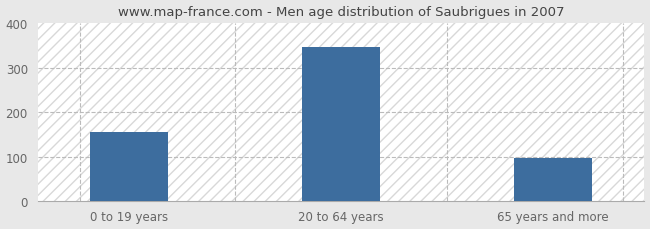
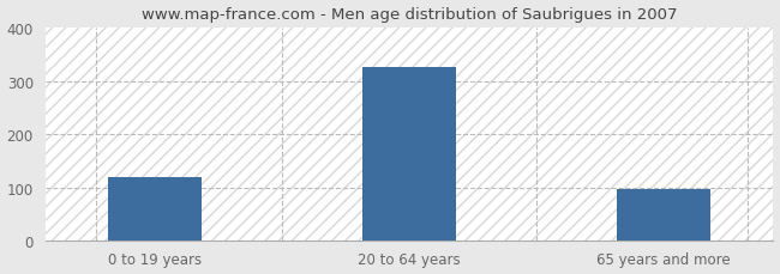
0 to 19 years: 155 -> 120
20 to 64 years: 345 -> 325
